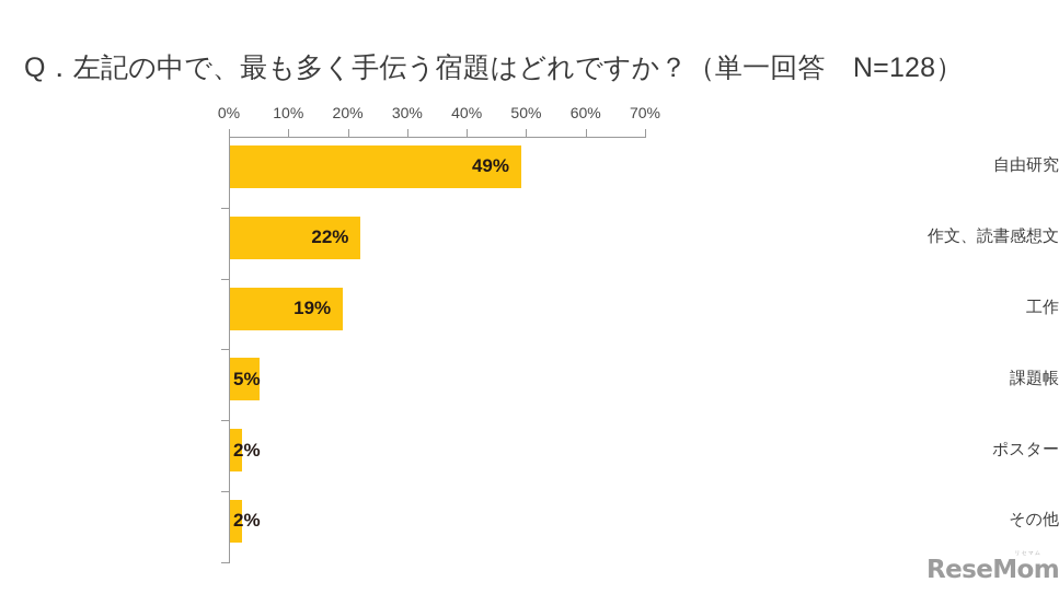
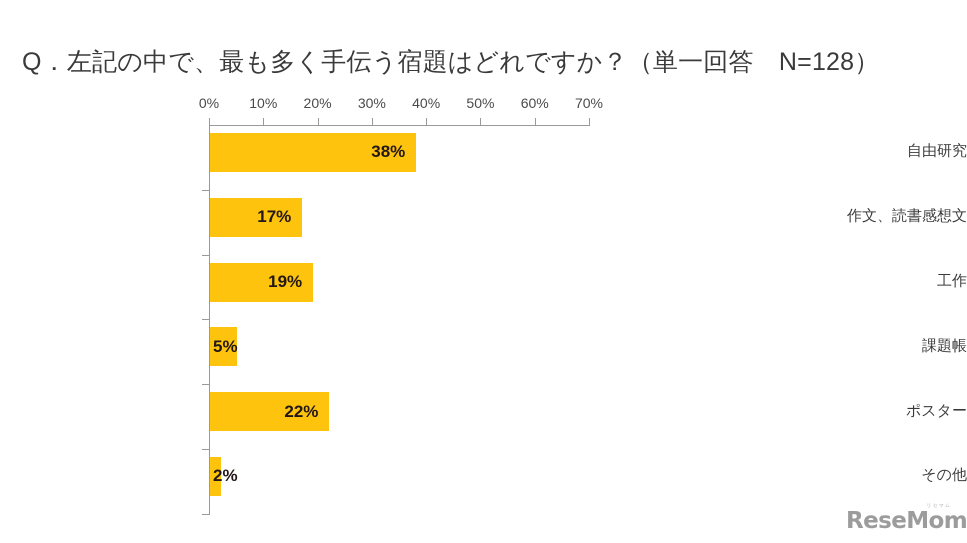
自由研究: 49% -> 38%
作文、読書感想文: 22% -> 17%
ポスター: 2% -> 22%
